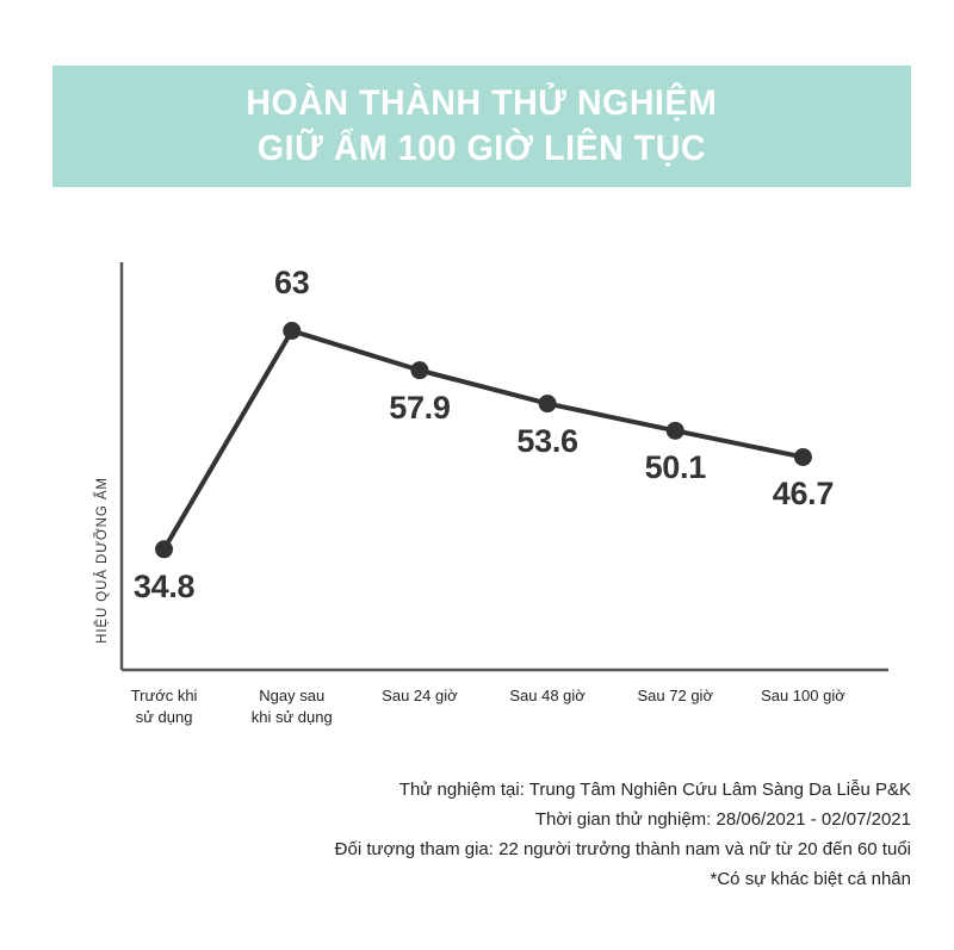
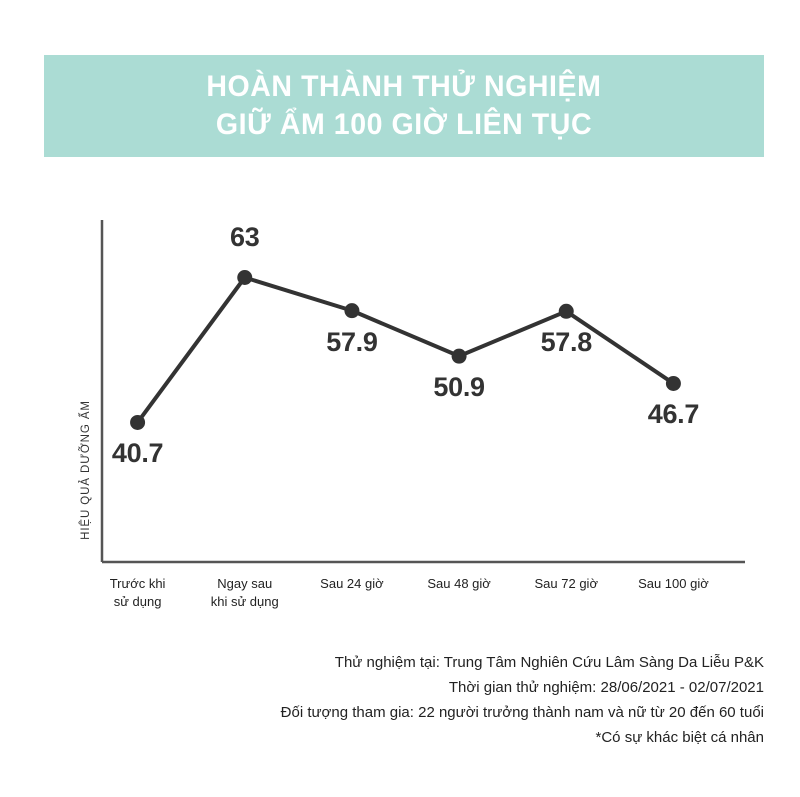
Trước khi sử dụng: 34.8 -> 40.7
Sau 48 giờ: 53.6 -> 50.9
Sau 72 giờ: 50.1 -> 57.8
